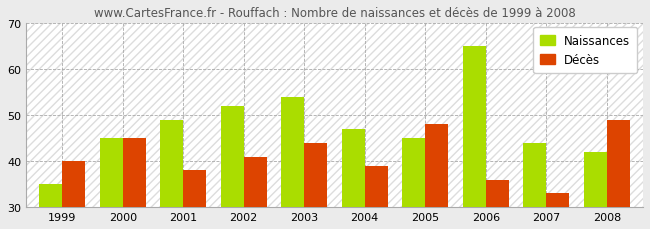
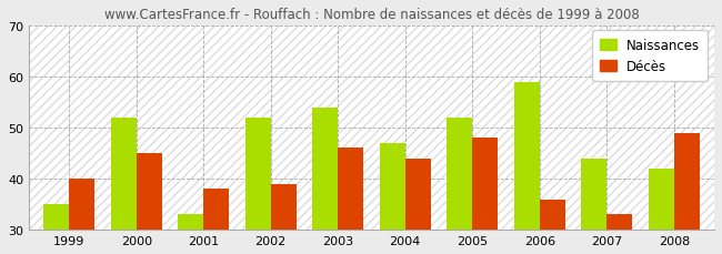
Naissances/2000: 45 -> 52
Naissances/2001: 49 -> 33
Décès/2002: 41 -> 39
Décès/2003: 44 -> 46
Décès/2004: 39 -> 44
Naissances/2005: 45 -> 52
Naissances/2006: 65 -> 59
